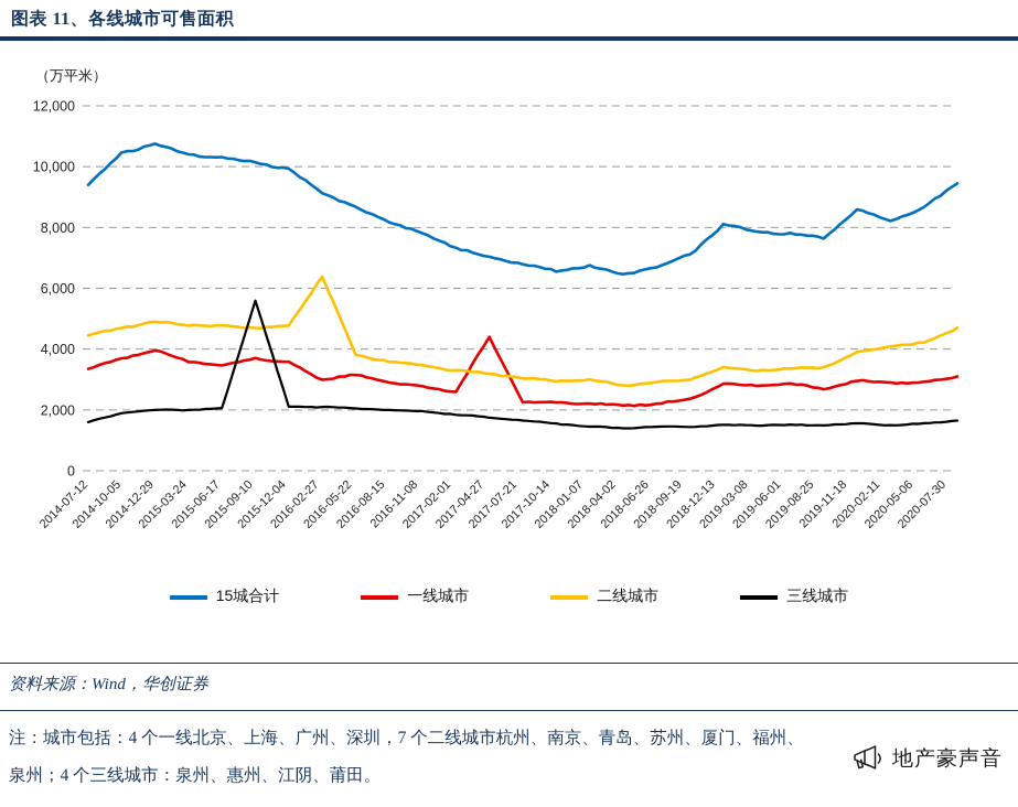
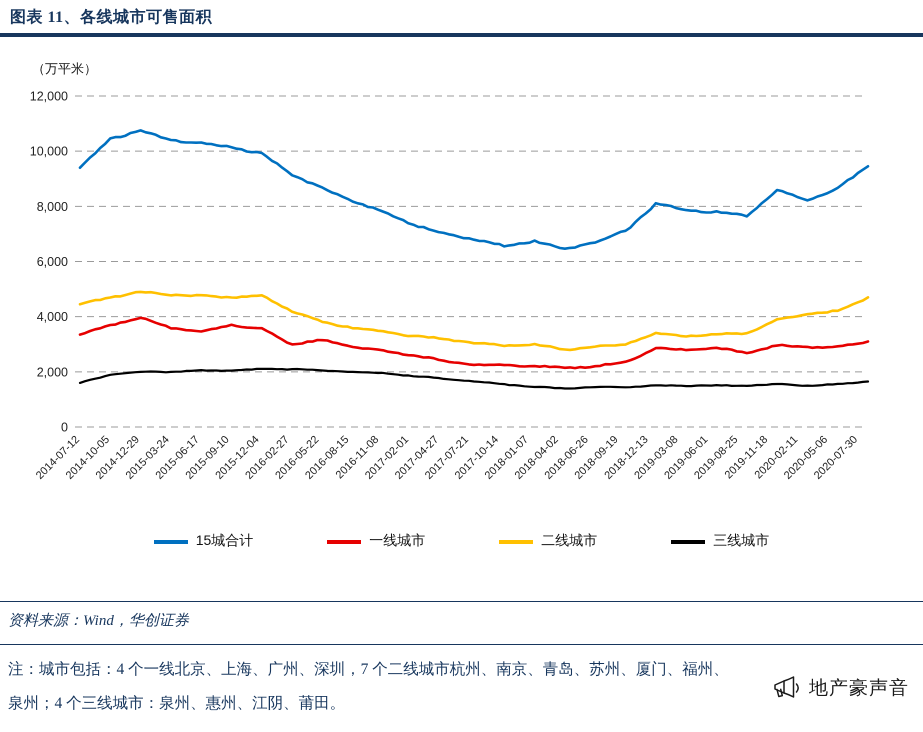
三线城市/2015-09-10: 5600 -> 2000
二线城市/2016-02-27: 6400 -> 4200
一线城市/2017-04-27: 4400 -> 2400
